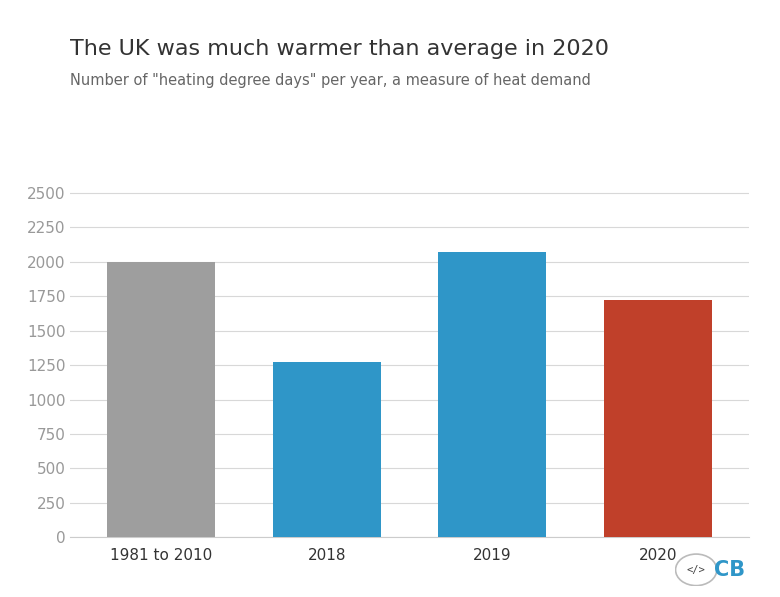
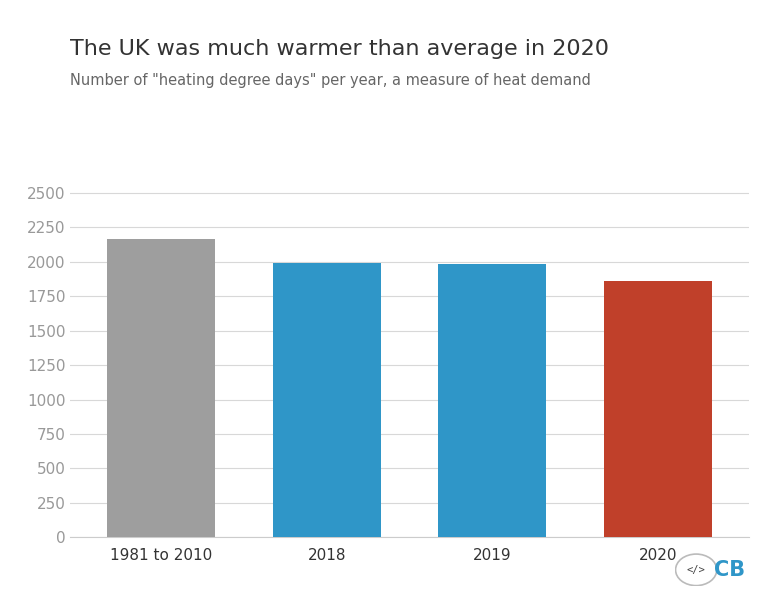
1981 to 2010: 2000 -> 2160
2018: 1270 -> 1990
2019: 2070 -> 1980
2020: 1720 -> 1860
